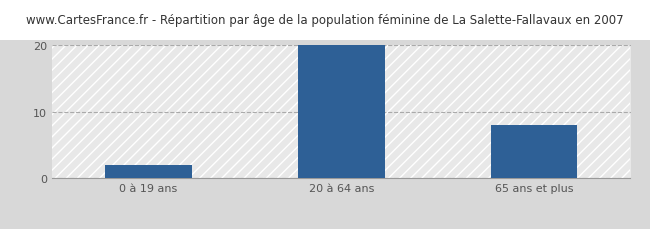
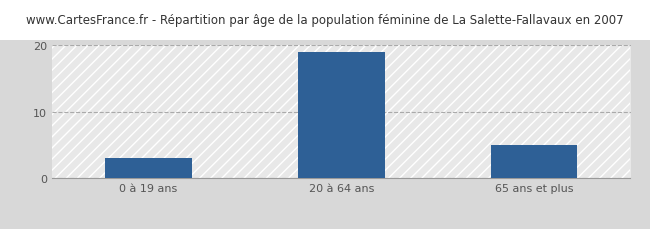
0 à 19 ans: 2 -> 3
20 à 64 ans: 20 -> 19
65 ans et plus: 8 -> 5
